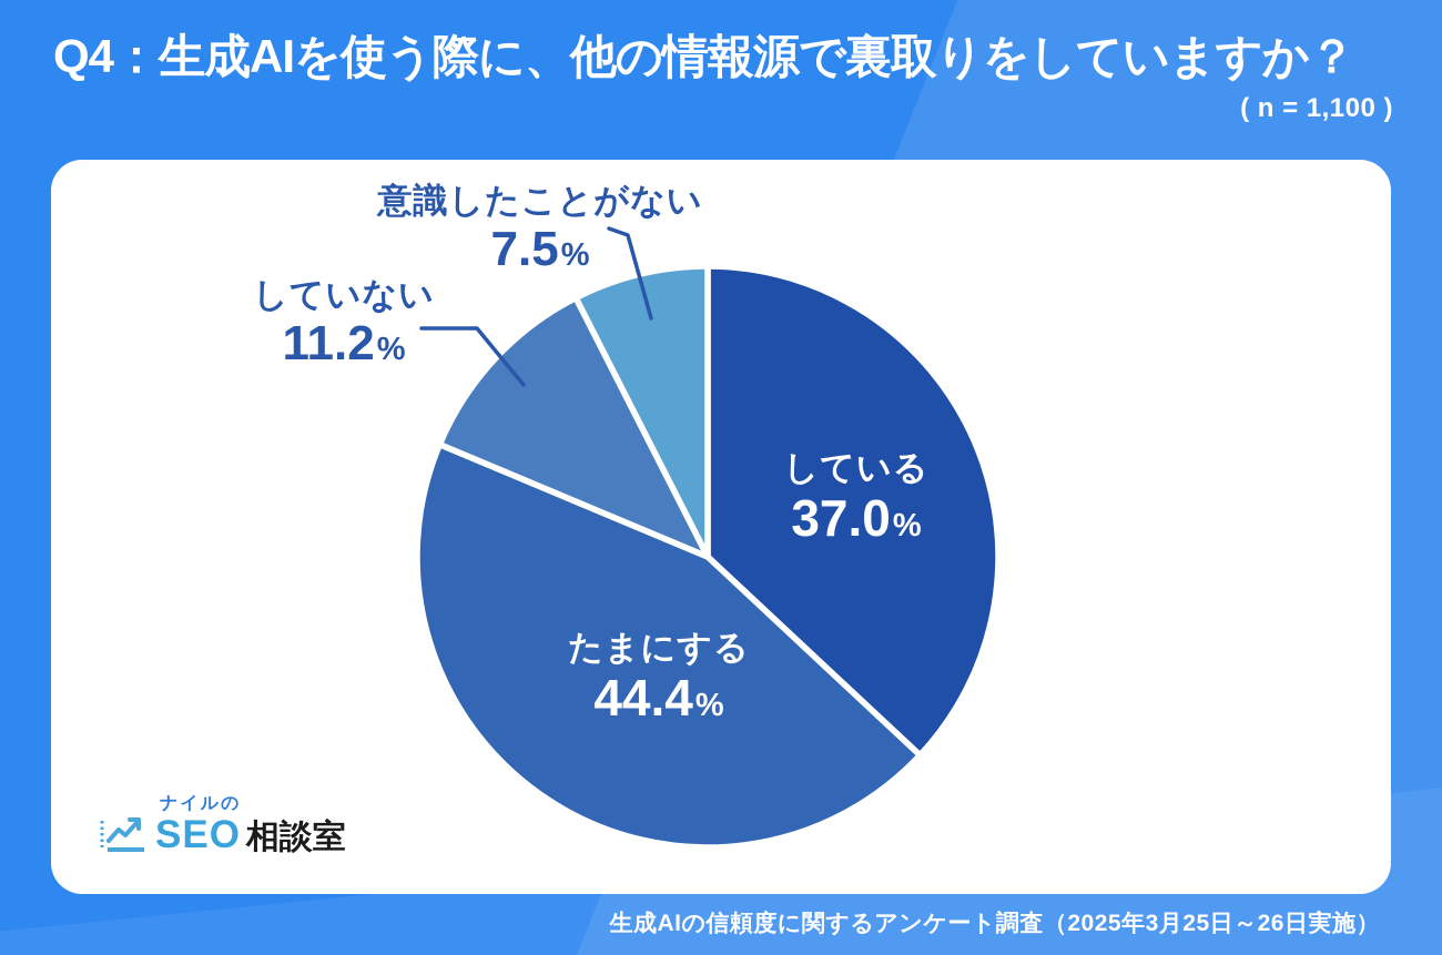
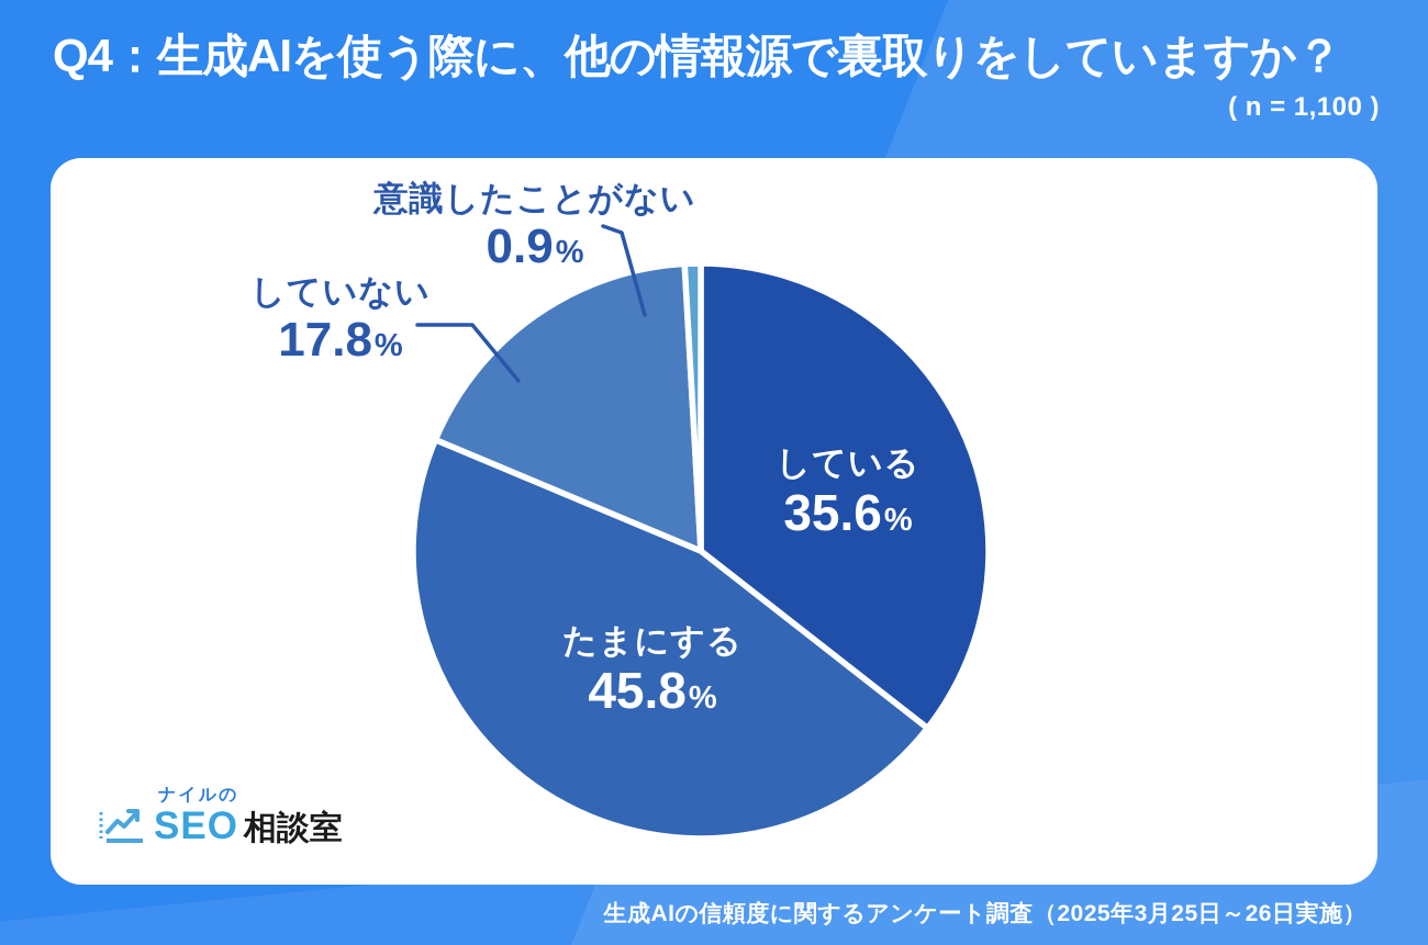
している: 37.0 -> 35.6
たまにする: 44.4 -> 45.8
していない: 11.2 -> 17.8
意識したことがない: 7.5 -> 0.9
